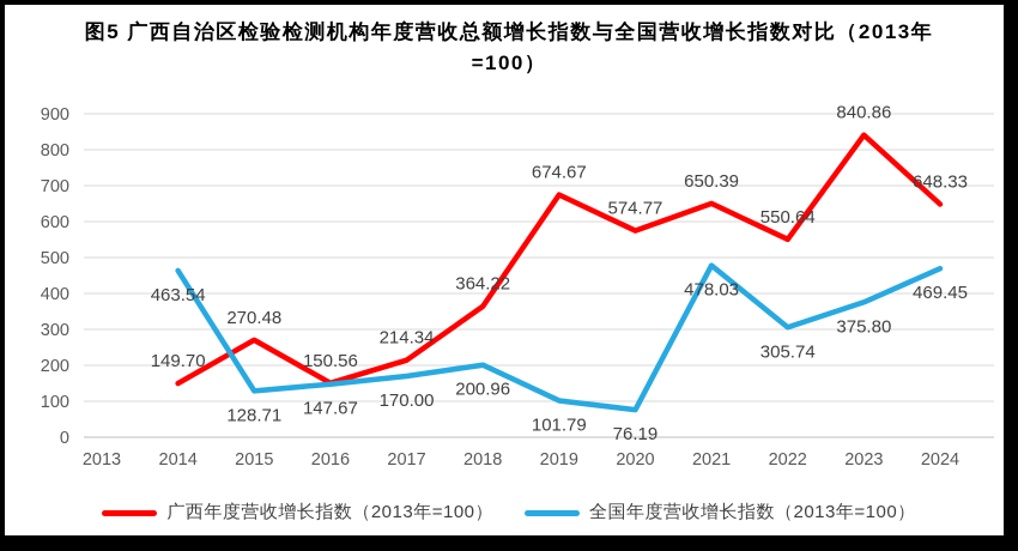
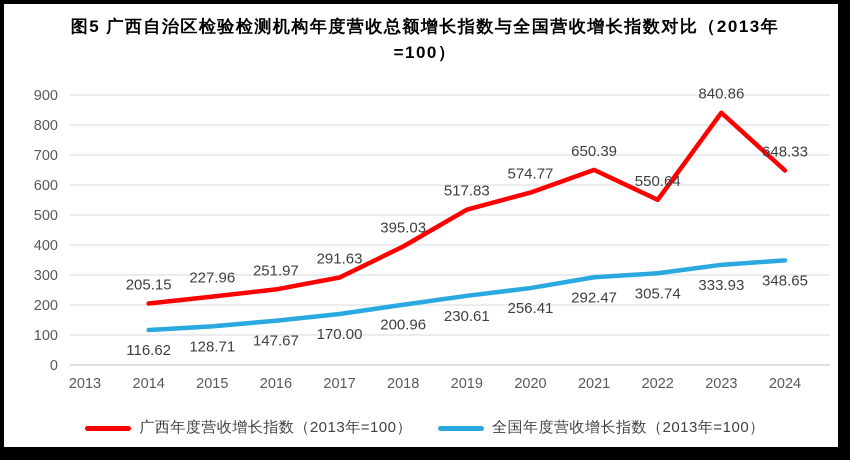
广西年度营收增长指数（2013年=100）/2014: 149.70 -> 205.15
全国年度营收增长指数（2013年=100）/2014: 463.54 -> 116.62
广西年度营收增长指数（2013年=100）/2015: 270.48 -> 227.96
广西年度营收增长指数（2013年=100）/2016: 150.56 -> 251.97
广西年度营收增长指数（2013年=100）/2017: 214.34 -> 291.63
广西年度营收增长指数（2013年=100）/2018: 364.22 -> 395.03
广西年度营收增长指数（2013年=100）/2019: 674.67 -> 517.83
全国年度营收增长指数（2013年=100）/2019: 101.79 -> 230.61
全国年度营收增长指数（2013年=100）/2020: 76.19 -> 256.41
全国年度营收增长指数（2013年=100）/2021: 478.03 -> 292.47
全国年度营收增长指数（2013年=100）/2023: 375.80 -> 333.93
全国年度营收增长指数（2013年=100）/2024: 469.45 -> 348.65
